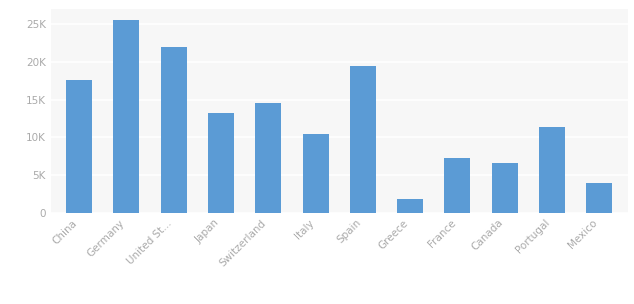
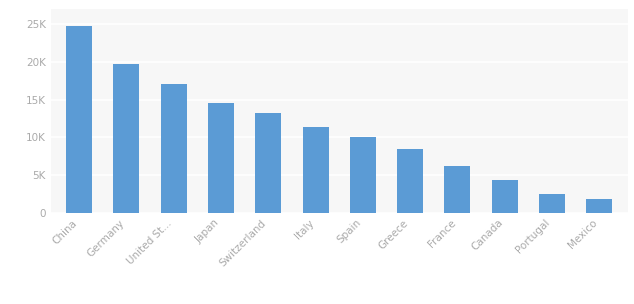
China: 17.6K -> 24.8K
Germany: 25.6K -> 19.7K
United St...: 22.0K -> 17.1K
Japan: 13.2K -> 14.6K
Switzerland: 14.6K -> 13.2K
Italy: 10.4K -> 11.4K
Spain: 19.4K -> 10.1K
Greece: 1.8K -> 8.4K
France: 7.2K -> 6.2K
Canada: 6.6K -> 4.3K
Portugal: 11.4K -> 2.5K
Mexico: 4.0K -> 1.8K
